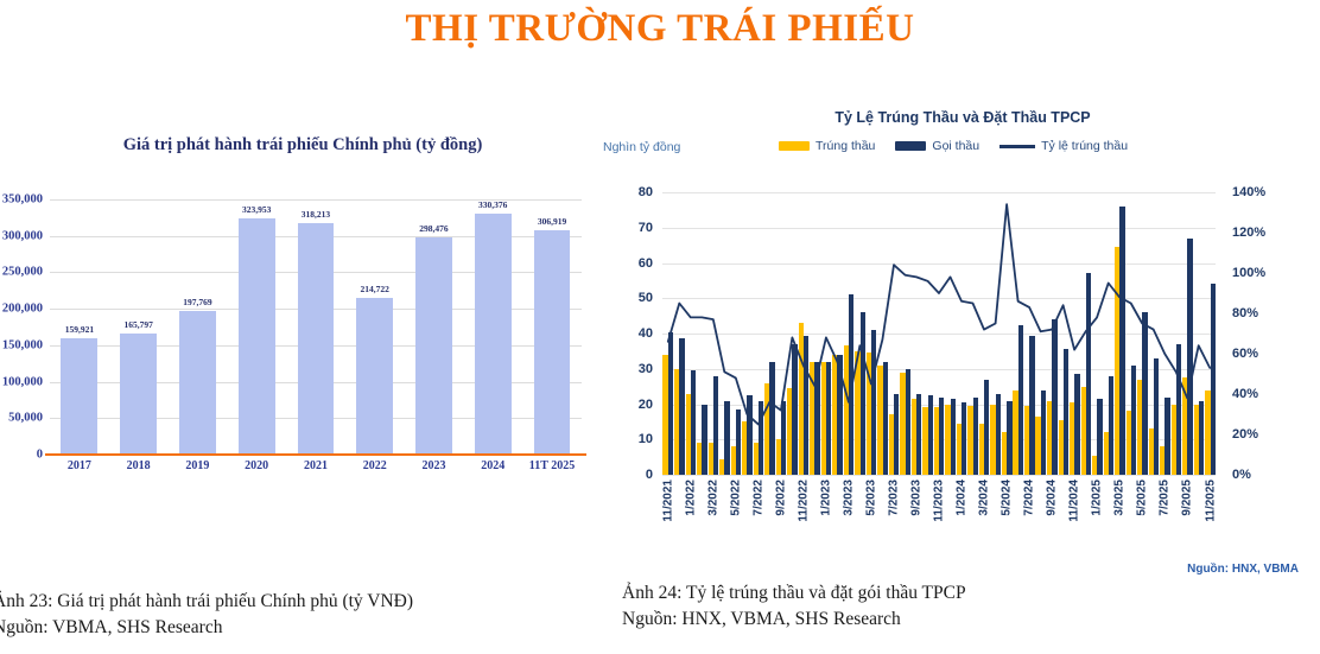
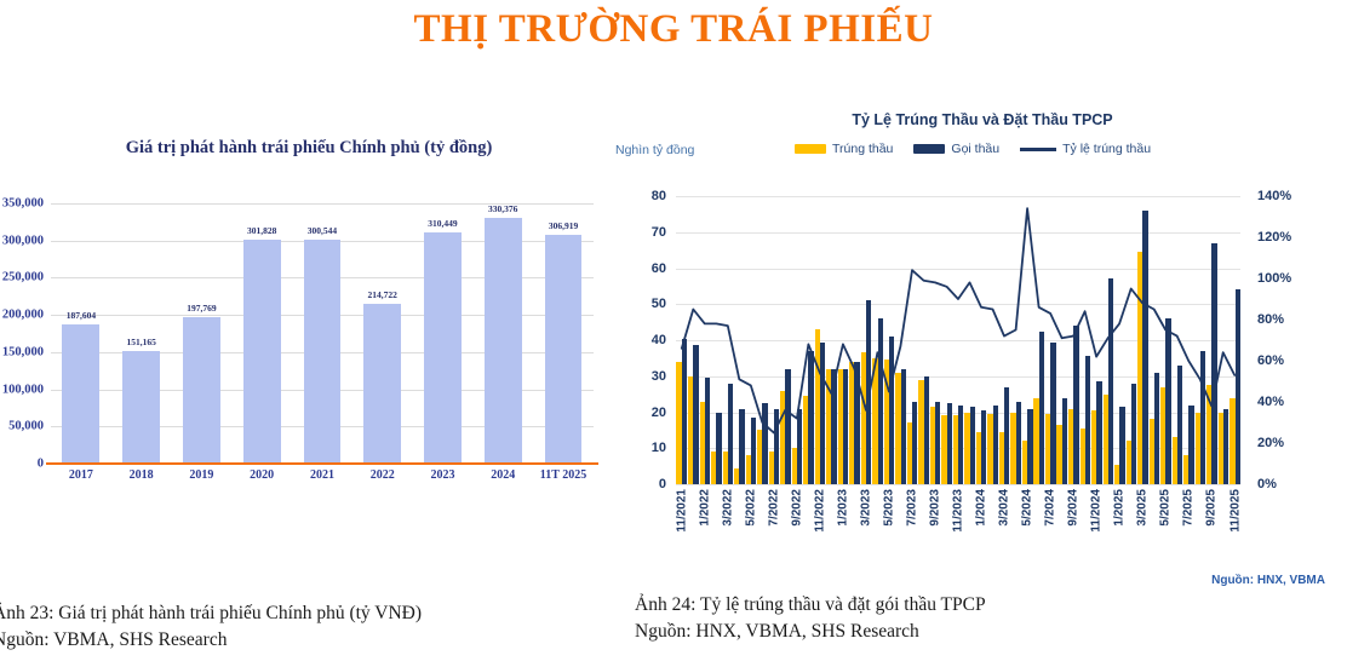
Giá trị phát hành trái phiếu Chính phủ (tỷ đồng)/2017: 159,921 -> 187,604
Giá trị phát hành trái phiếu Chính phủ (tỷ đồng)/2018: 165,797 -> 151,165
Giá trị phát hành trái phiếu Chính phủ (tỷ đồng)/2020: 323,953 -> 301,828
Giá trị phát hành trái phiếu Chính phủ (tỷ đồng)/2021: 318,213 -> 300,544
Giá trị phát hành trái phiếu Chính phủ (tỷ đồng)/2023: 298,476 -> 310,449
